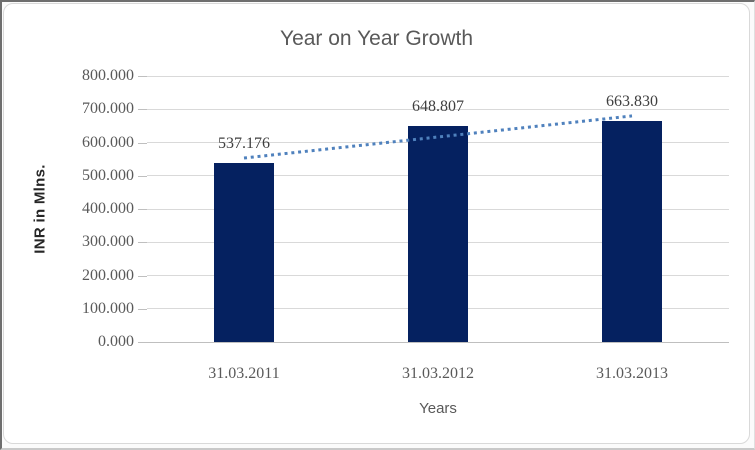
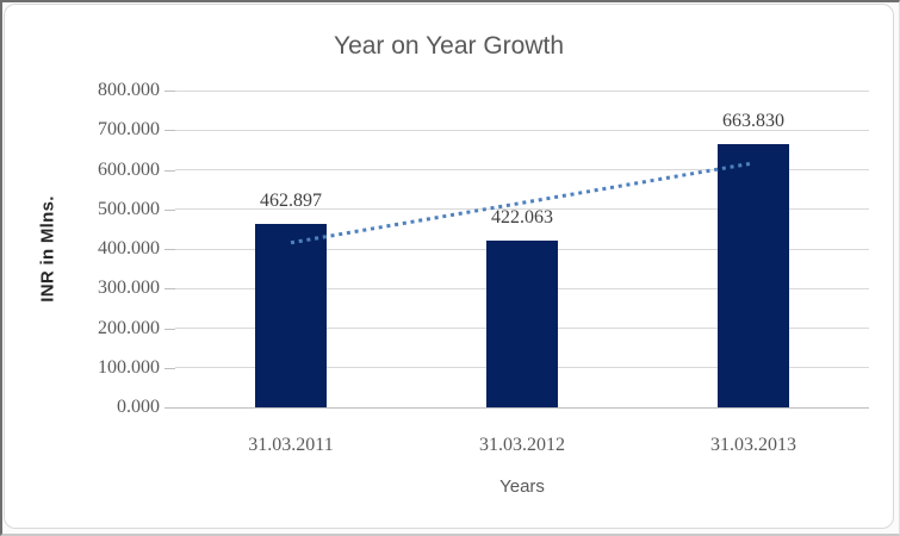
31.03.2011: 537.176 -> 462.897
31.03.2012: 648.807 -> 422.063
